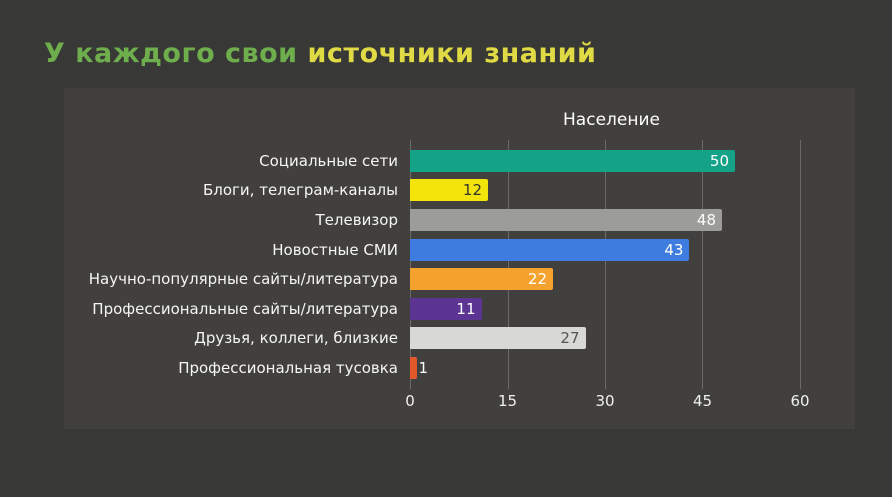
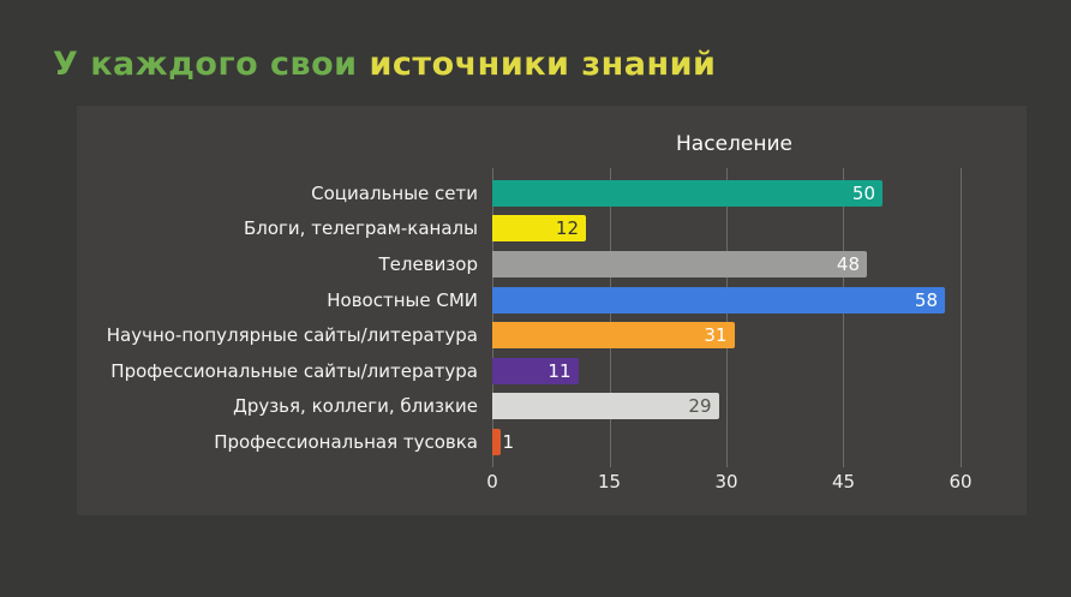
Новостные СМИ: 43 -> 58
Научно-популярные сайты/литература: 22 -> 31
Друзья, коллеги, близкие: 27 -> 29
